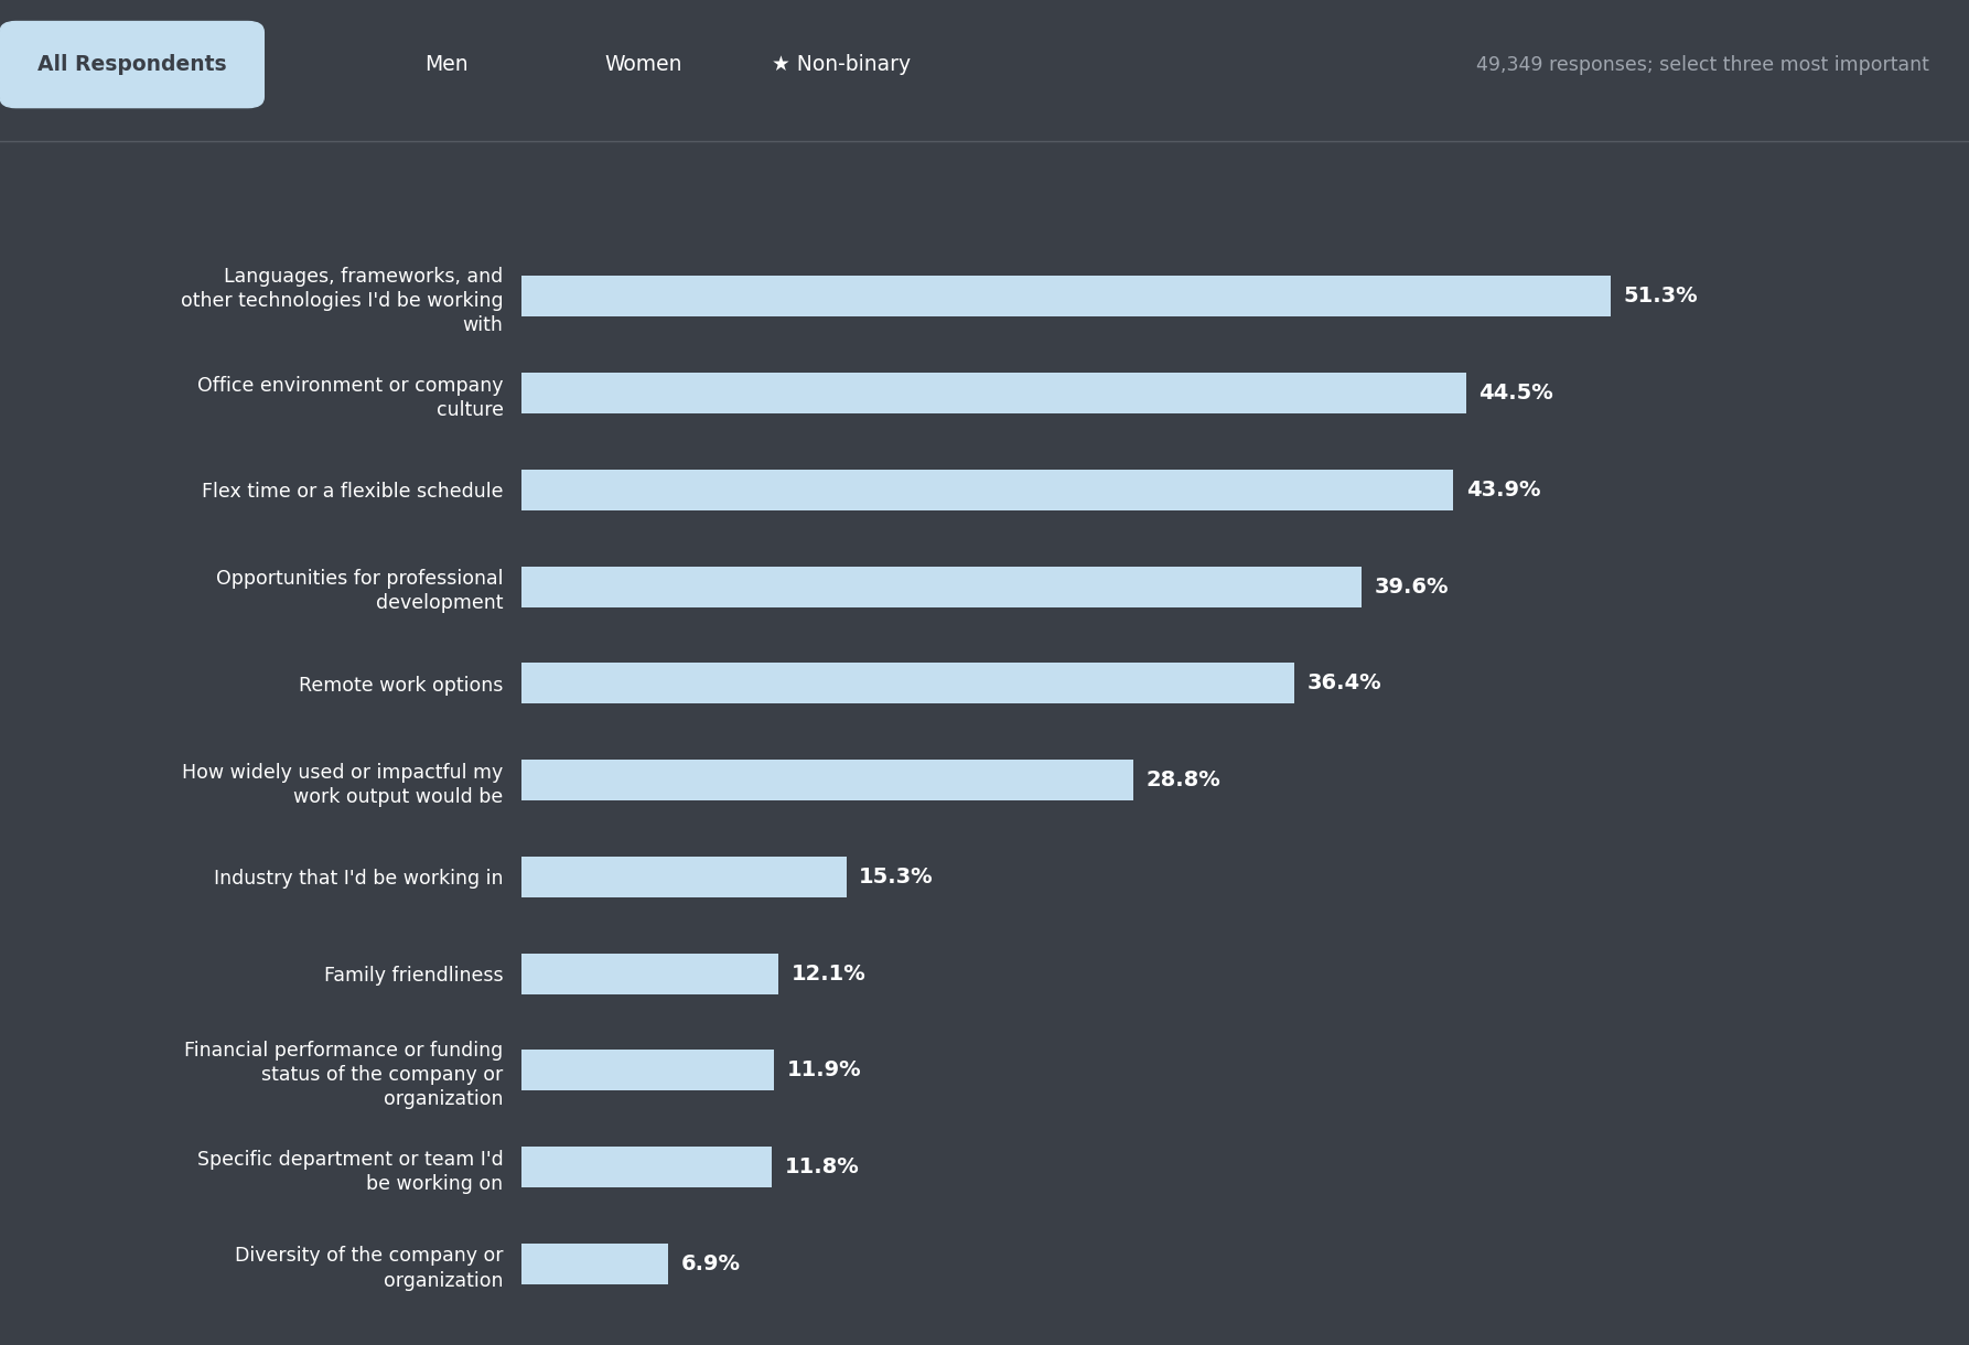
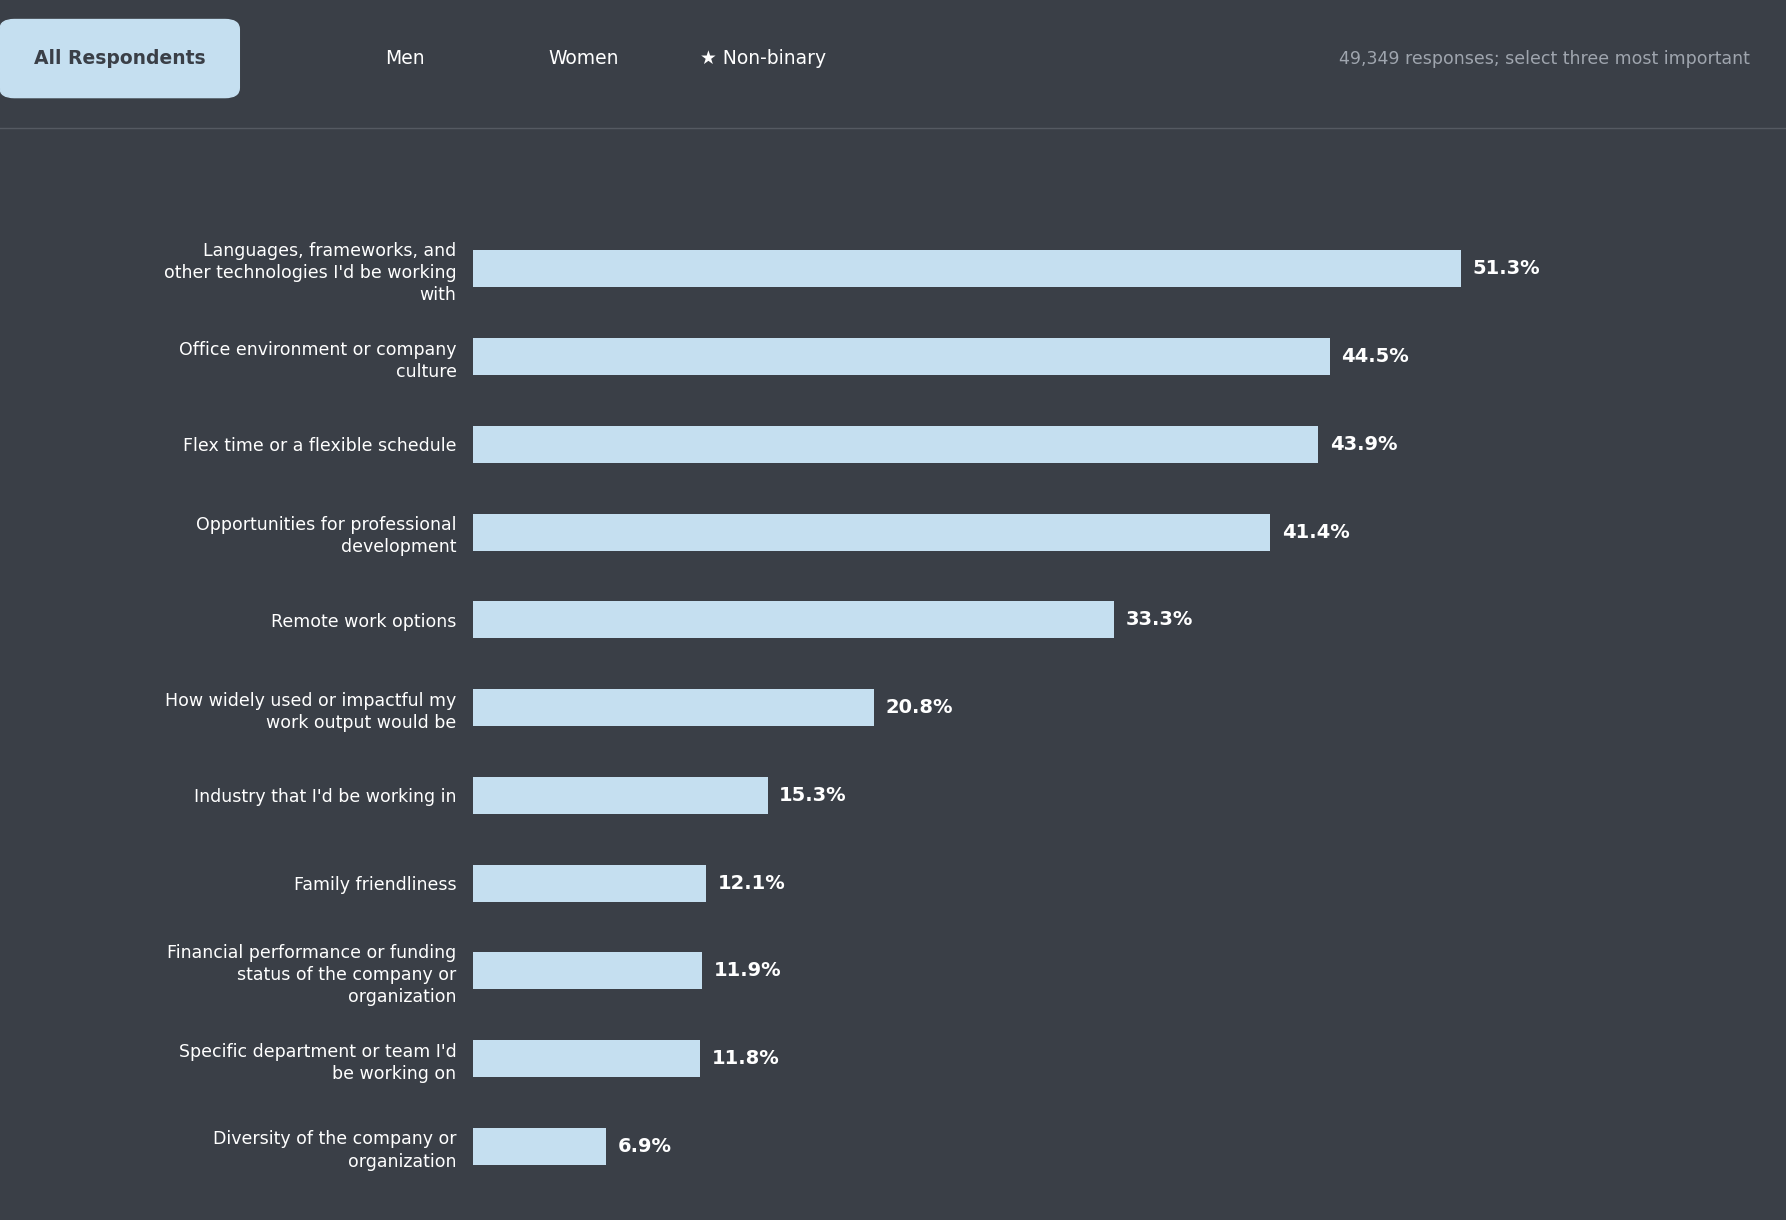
Opportunities for professional development: 39.6% -> 41.4%
Remote work options: 36.4% -> 33.3%
How widely used or impactful my work output would be: 28.8% -> 20.8%
